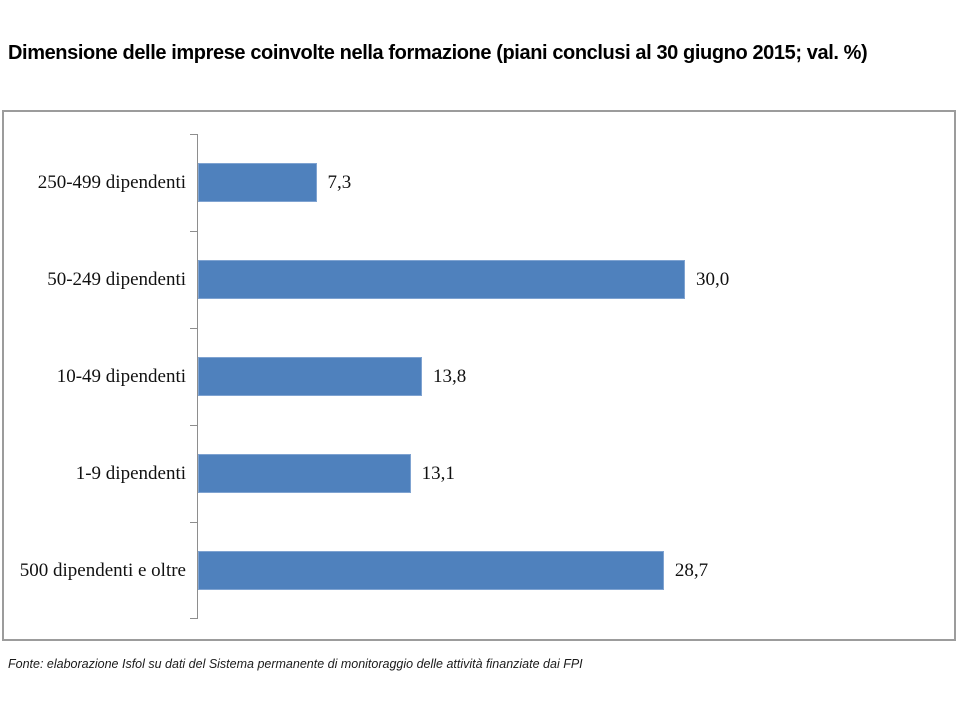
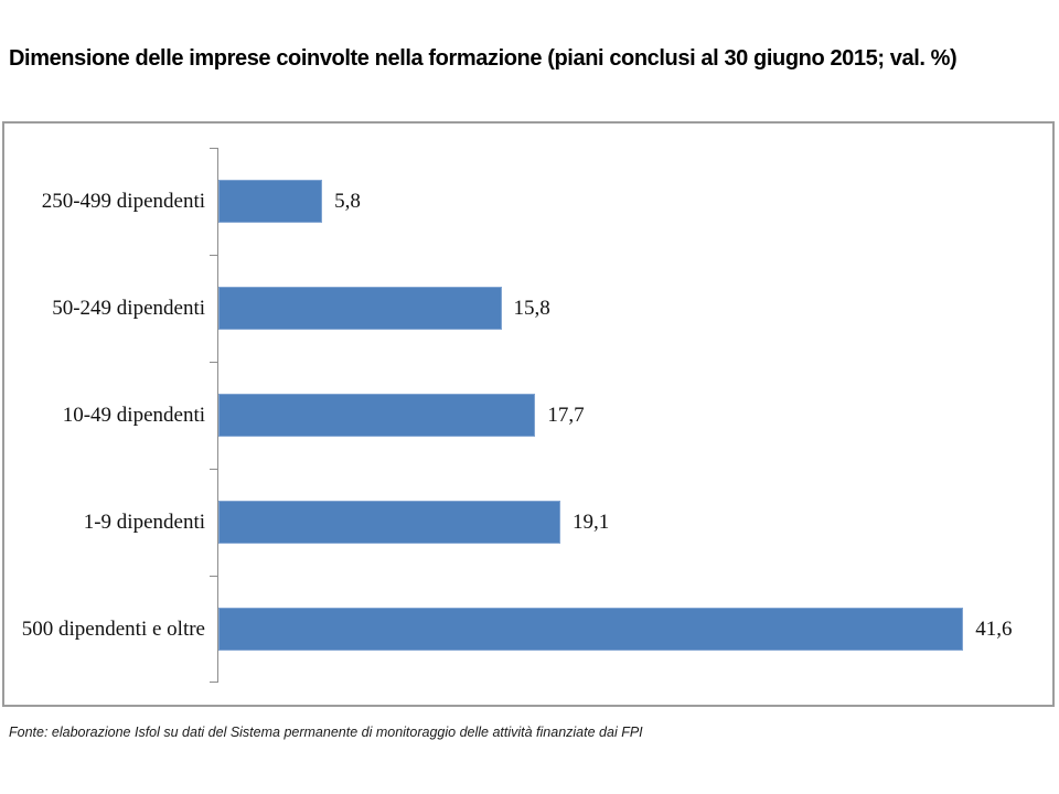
250-499 dipendenti: 7,3 -> 5,8
50-249 dipendenti: 30,0 -> 15,8
10-49 dipendenti: 13,8 -> 17,7
1-9 dipendenti: 13,1 -> 19,1
500 dipendenti e oltre: 28,7 -> 41,6
